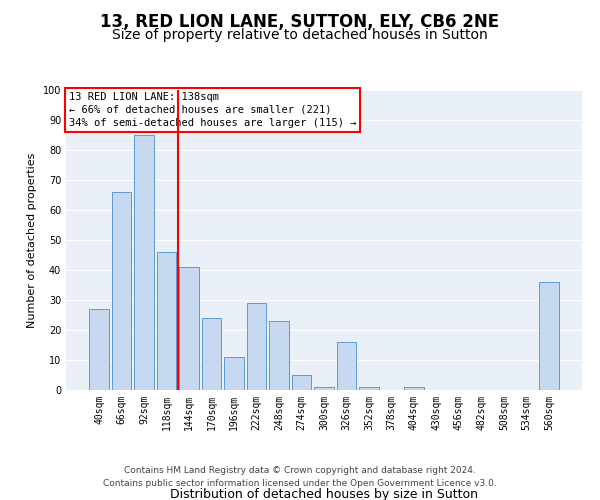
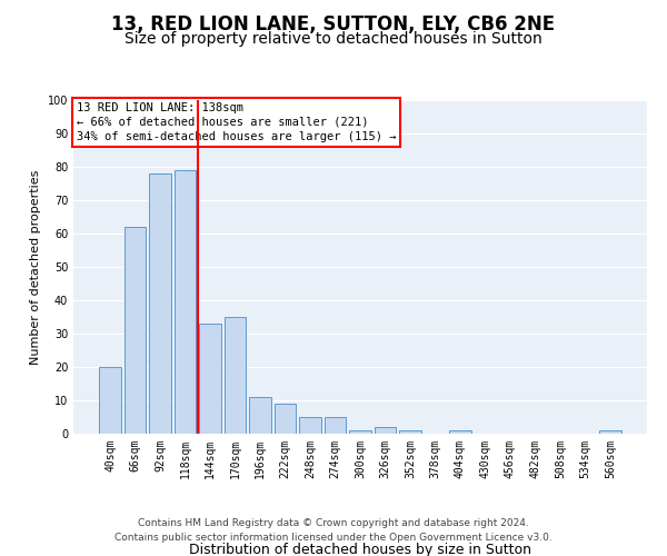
40sqm: 27 -> 20
66sqm: 66 -> 62
92sqm: 85 -> 78
118sqm: 46 -> 79
144sqm: 41 -> 33
170sqm: 24 -> 35
222sqm: 29 -> 9
248sqm: 23 -> 5
326sqm: 16 -> 2
560sqm: 36 -> 1
